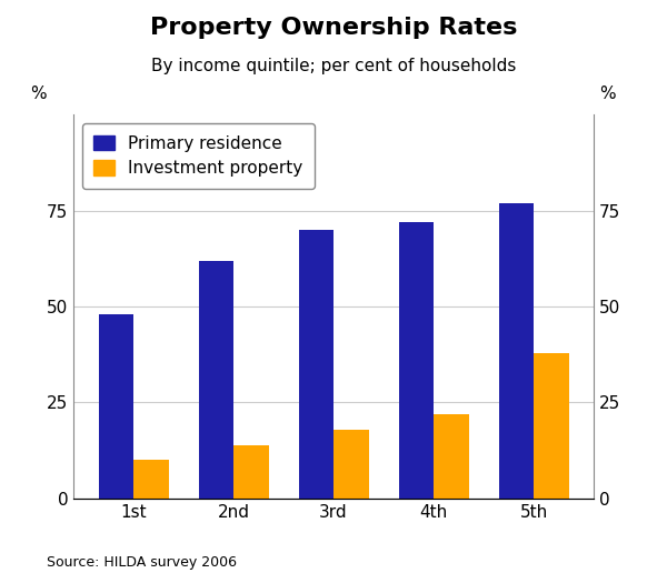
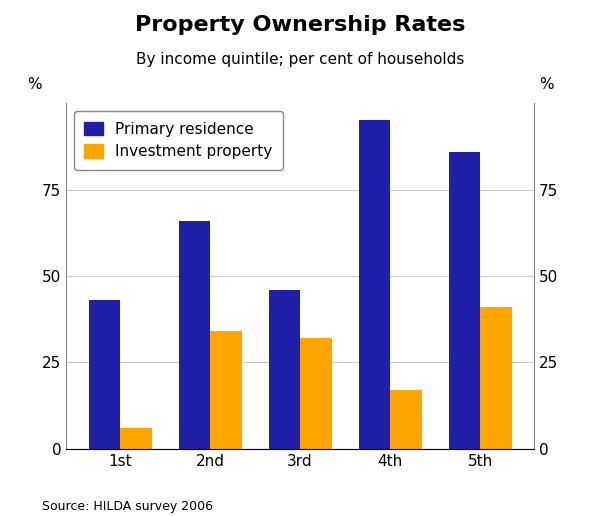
Primary residence/1st: 48 -> 43
Investment property/1st: 10 -> 6
Primary residence/2nd: 62 -> 66
Investment property/2nd: 14 -> 34
Primary residence/3rd: 70 -> 46
Investment property/3rd: 18 -> 32
Primary residence/4th: 72 -> 95
Investment property/4th: 22 -> 17
Primary residence/5th: 77 -> 86
Investment property/5th: 38 -> 41
